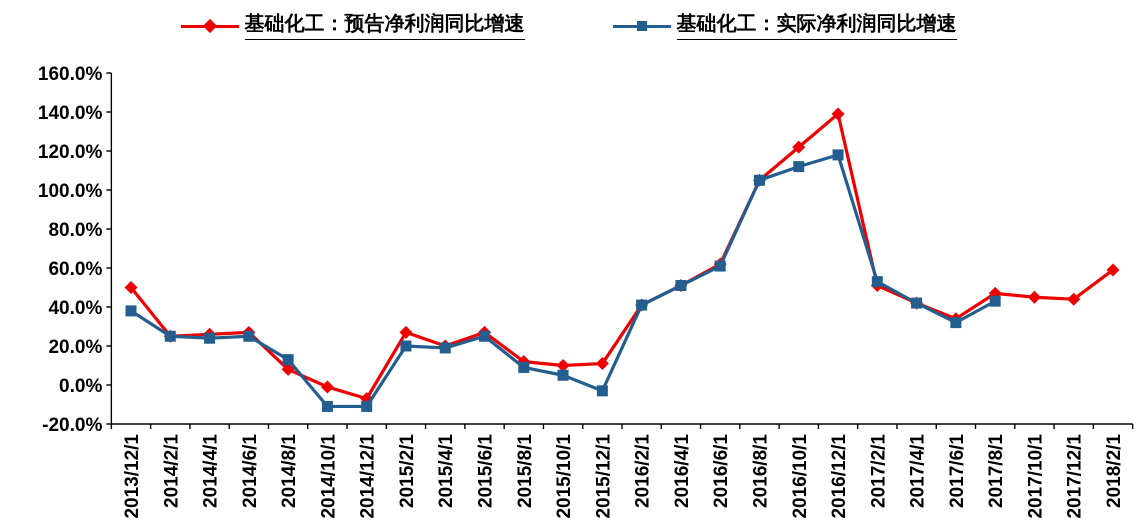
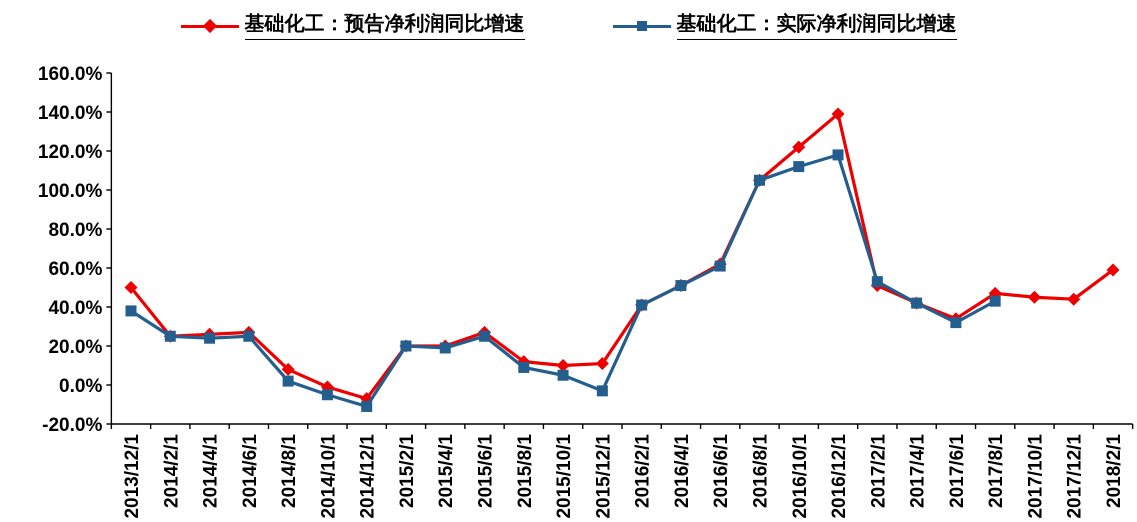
基础化工：实际净利润同比增速/2014/8/1: 13% -> 2%
基础化工：实际净利润同比增速/2014/10/1: -11% -> -5%
基础化工：预告净利润同比增速/2015/2/1: 27% -> 20%
